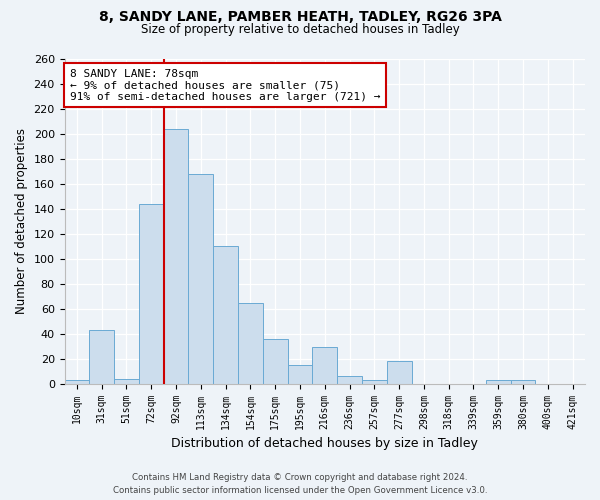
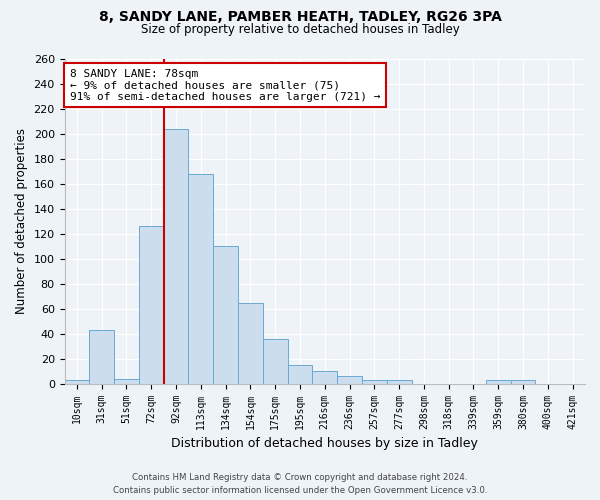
72sqm: 144 -> 126
216sqm: 29 -> 10
277sqm: 18 -> 3
